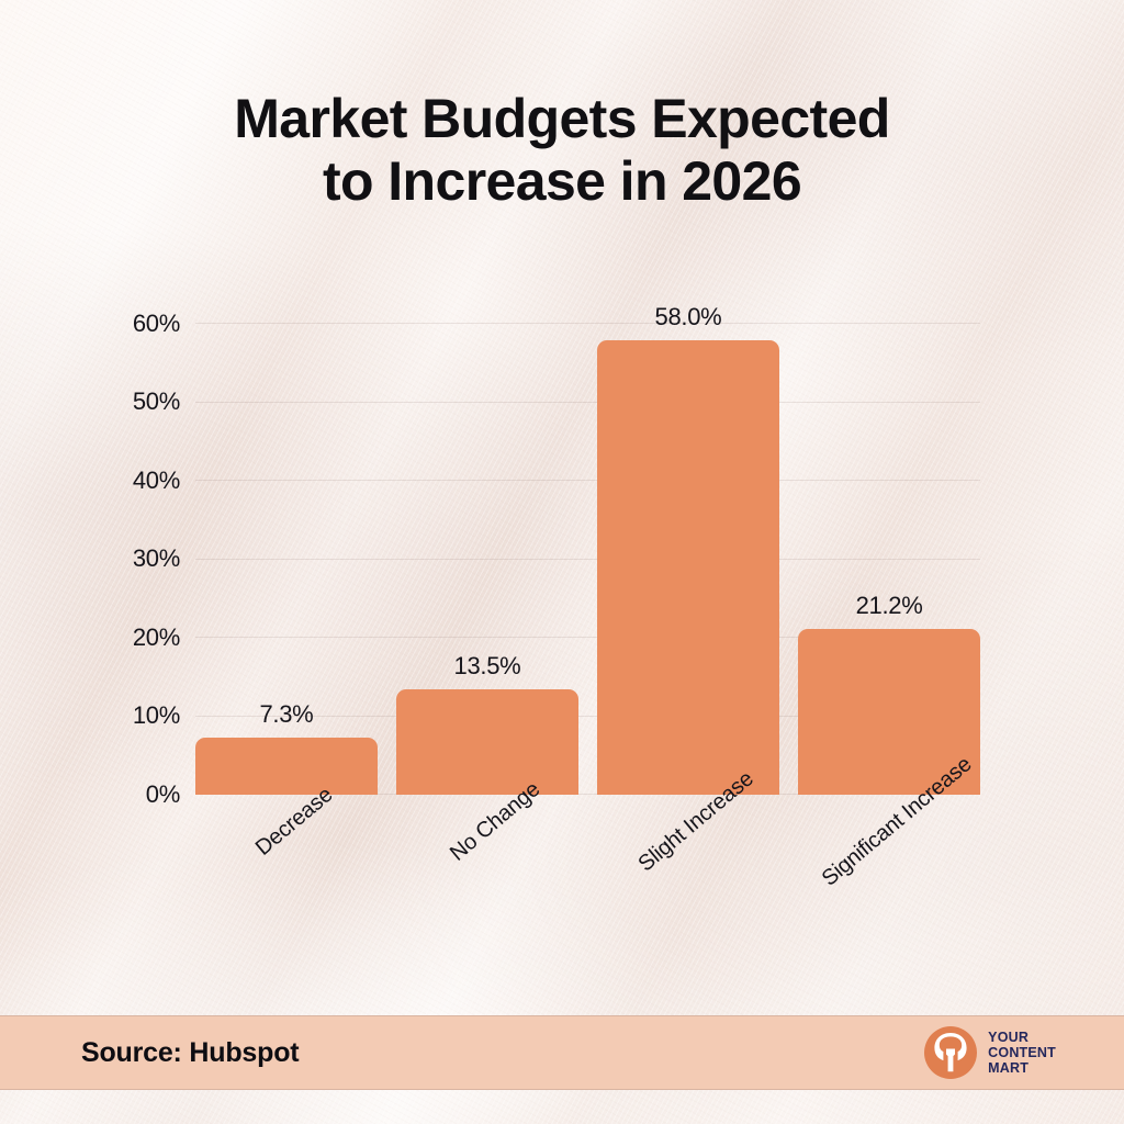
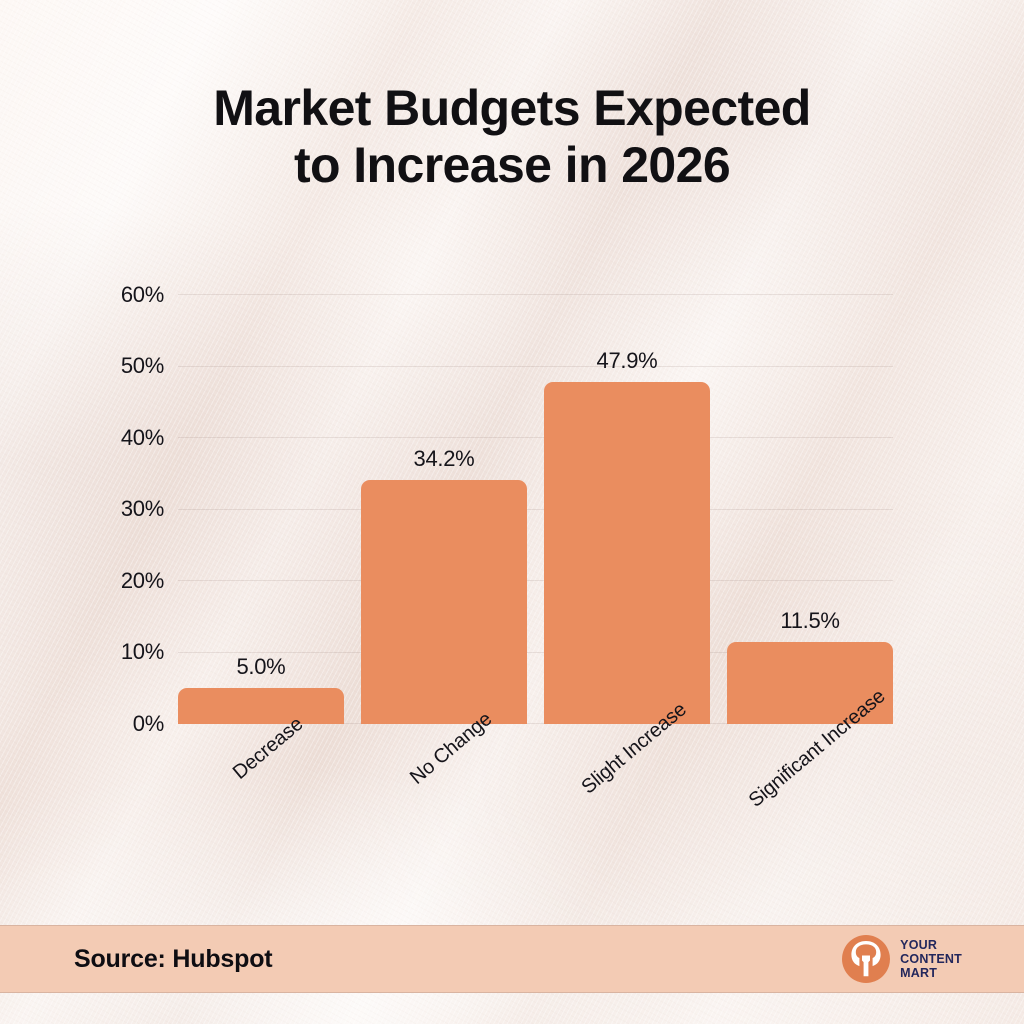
Decrease: 7.3% -> 5.0%
No Change: 13.5% -> 34.2%
Slight Increase: 58.0% -> 47.9%
Significant Increase: 21.2% -> 11.5%
